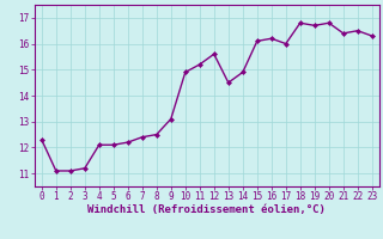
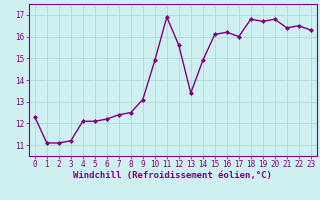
11: 15.2 -> 16.9
13: 14.5 -> 13.4
